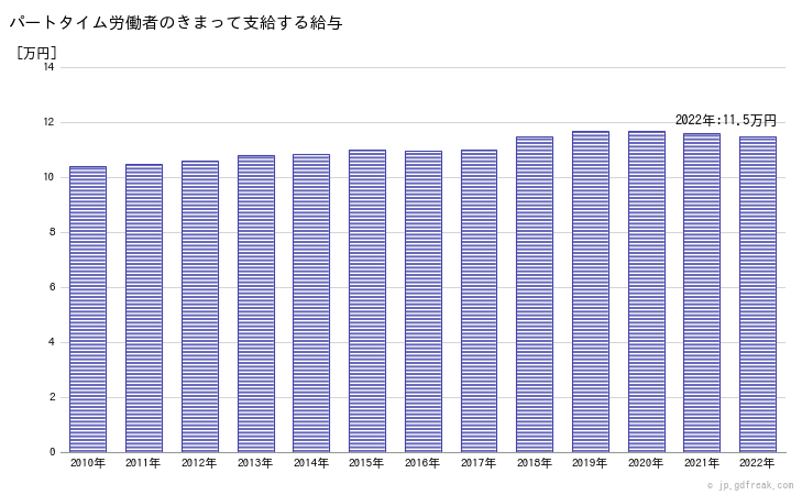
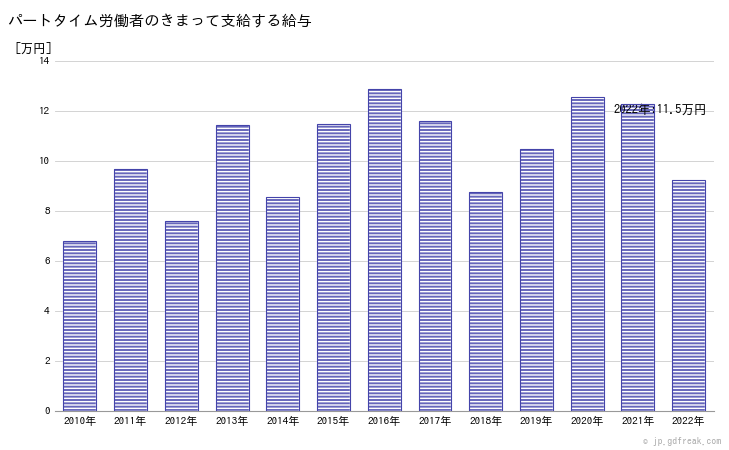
2010年: 10.40 -> 6.80
2011年: 10.50 -> 9.70
2012年: 10.60 -> 7.60
2013年: 10.80 -> 11.45
2014年: 10.85 -> 8.55
2015年: 11.00 -> 11.50
2016年: 10.95 -> 12.90
2017年: 11.00 -> 11.60
2018年: 11.50 -> 8.75
2019年: 11.70 -> 10.50
2020年: 11.70 -> 12.55
2021年: 11.60 -> 12.30
2022年: 11.50 -> 9.25
